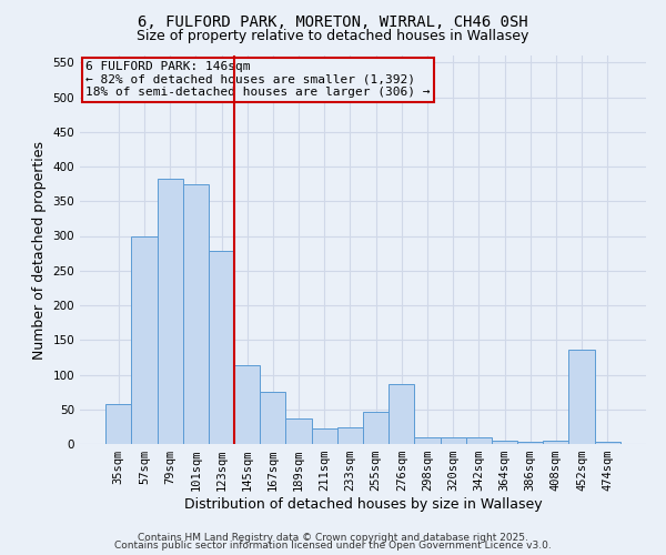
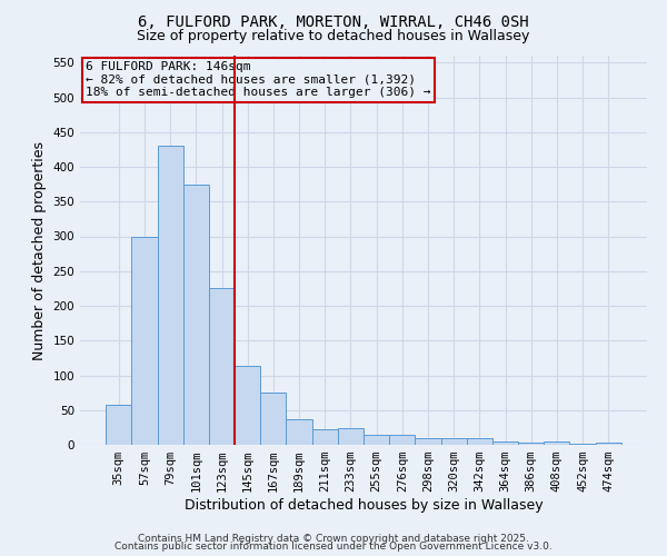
79sqm: 382 -> 430
123sqm: 278 -> 226
255sqm: 46 -> 14
276sqm: 86 -> 14
452sqm: 136 -> 1
